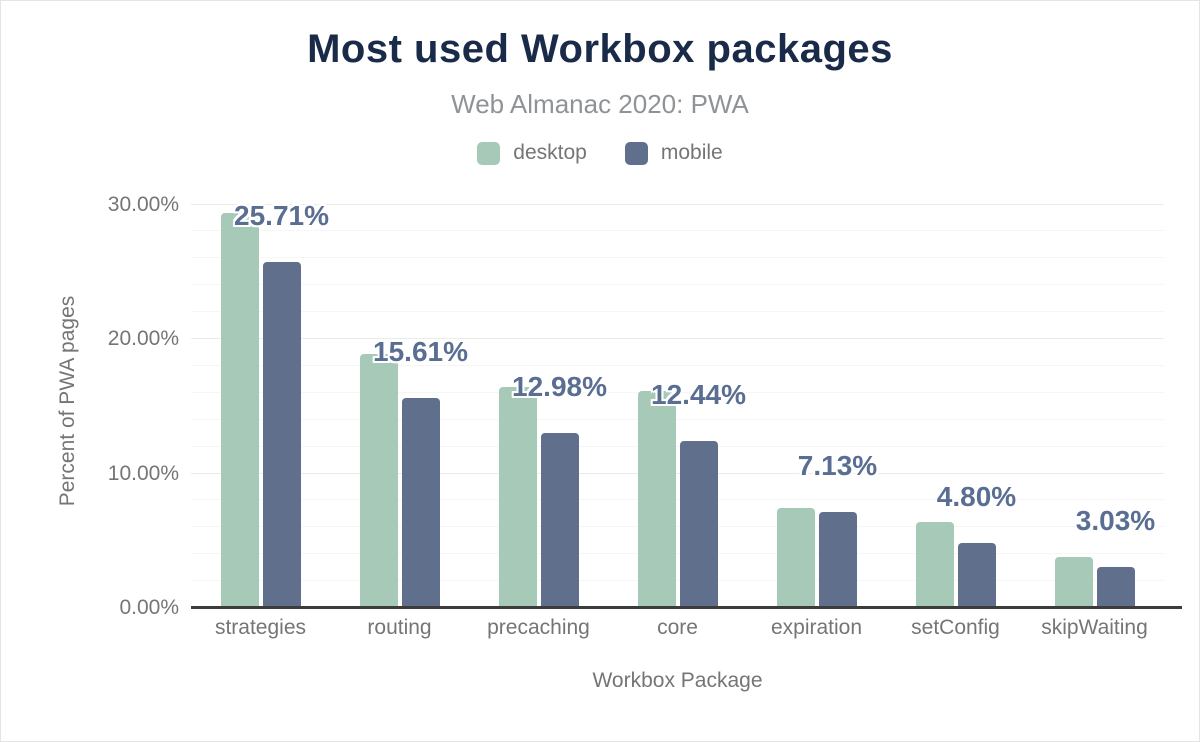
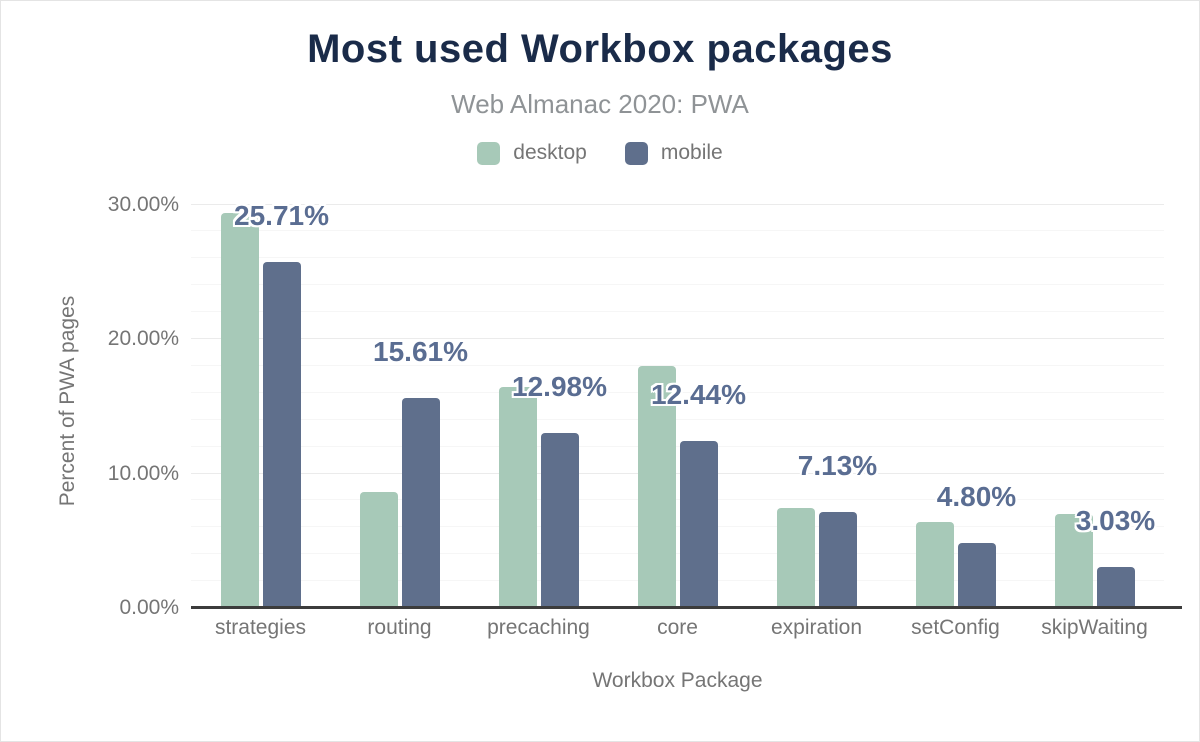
desktop/routing: 18.9% -> 8.6%
desktop/core: 16.1% -> 18.0%
desktop/skipWaiting: 3.8% -> 7.0%
